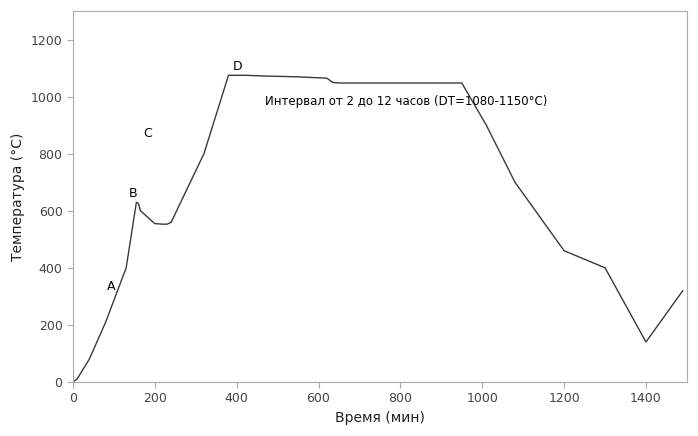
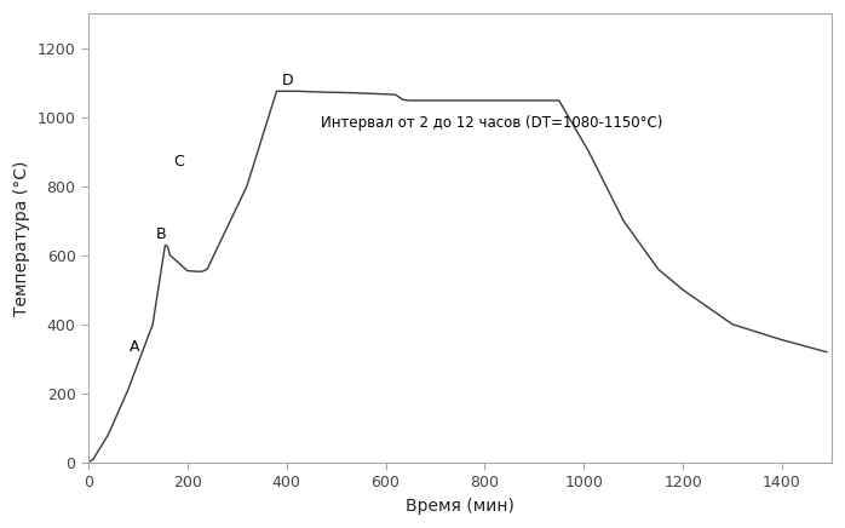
1200: 460 -> 500
1400: 140 -> 355
